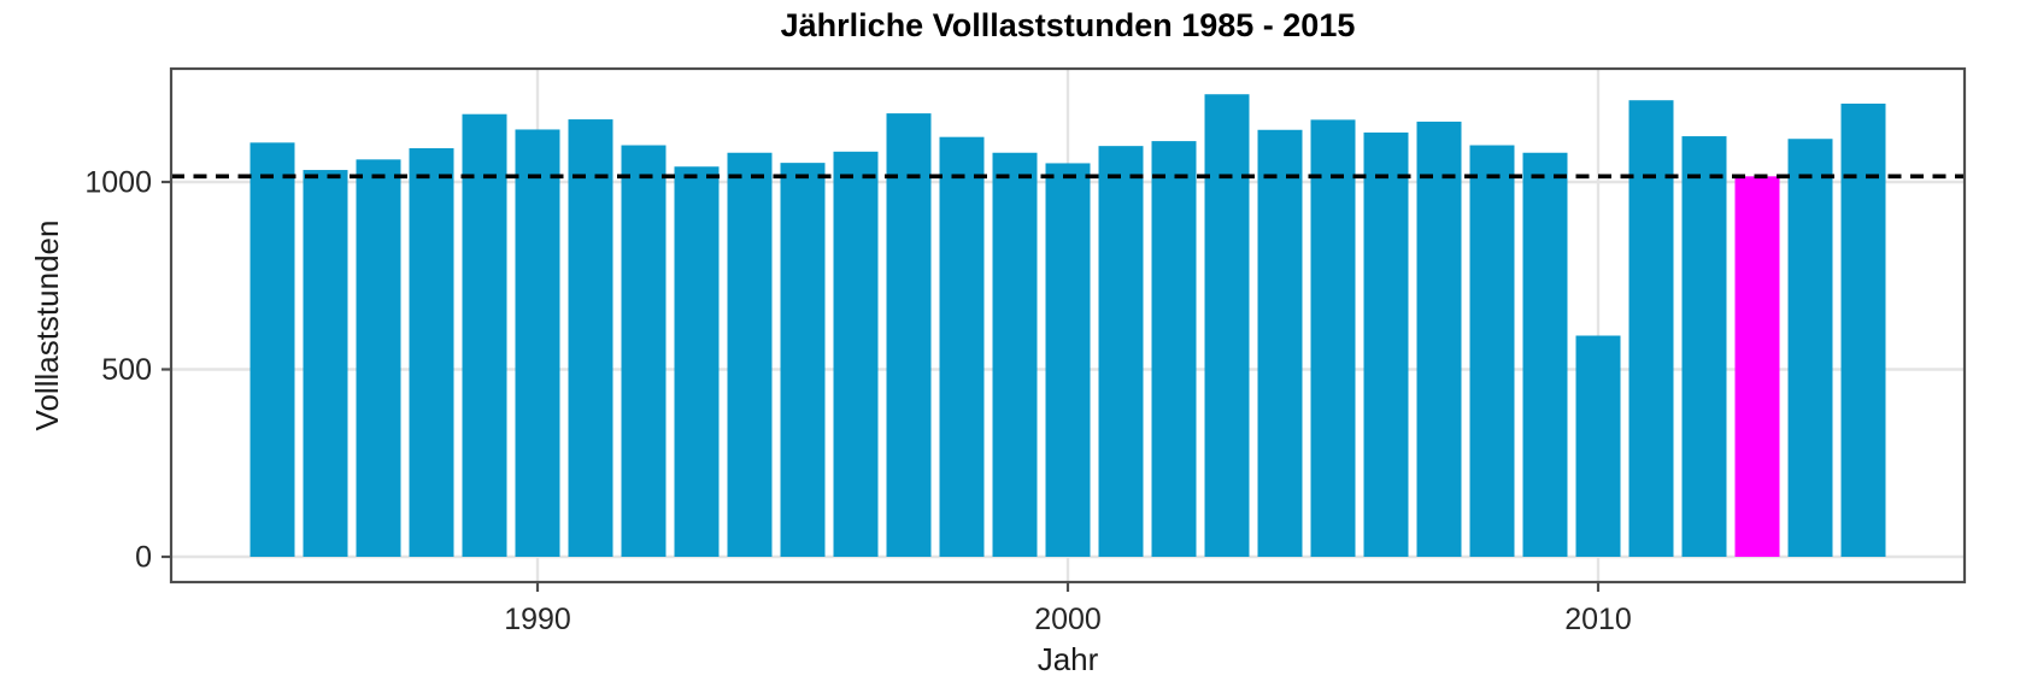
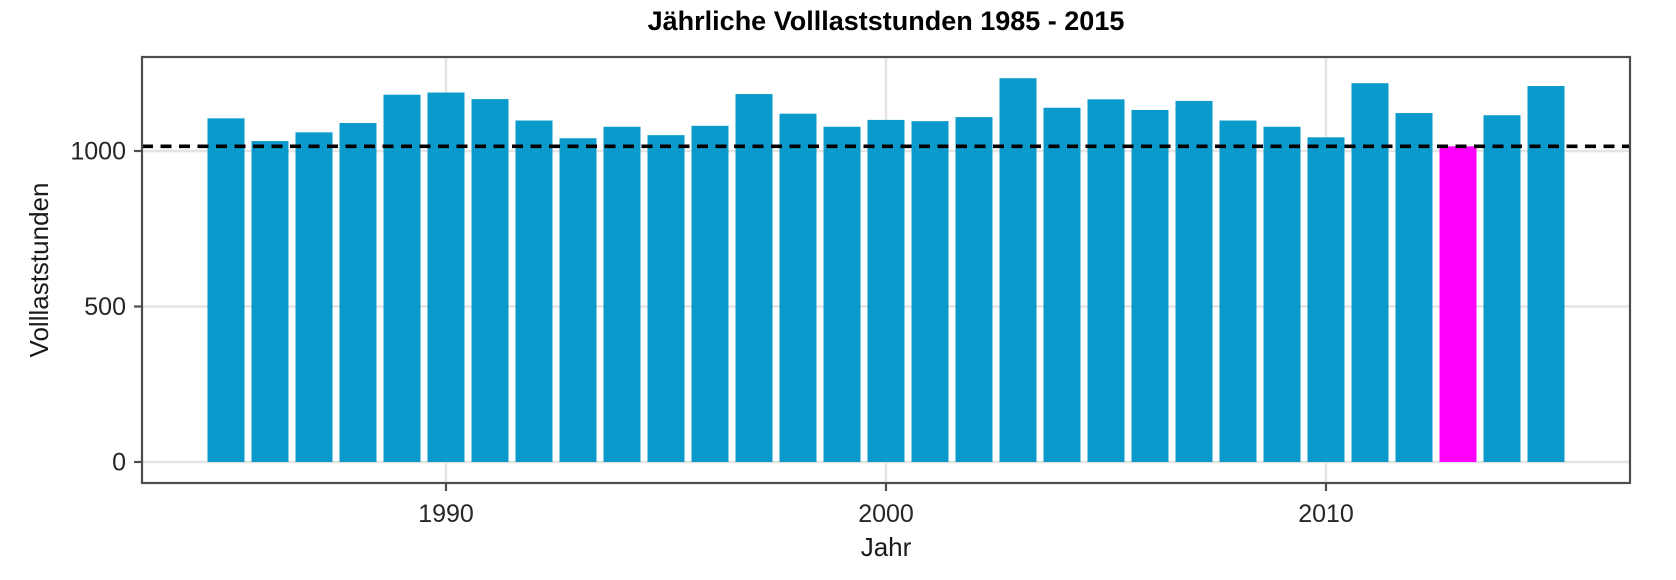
1990: 1140 -> 1190
2000: 1050 -> 1100
2010: 590 -> 1040
